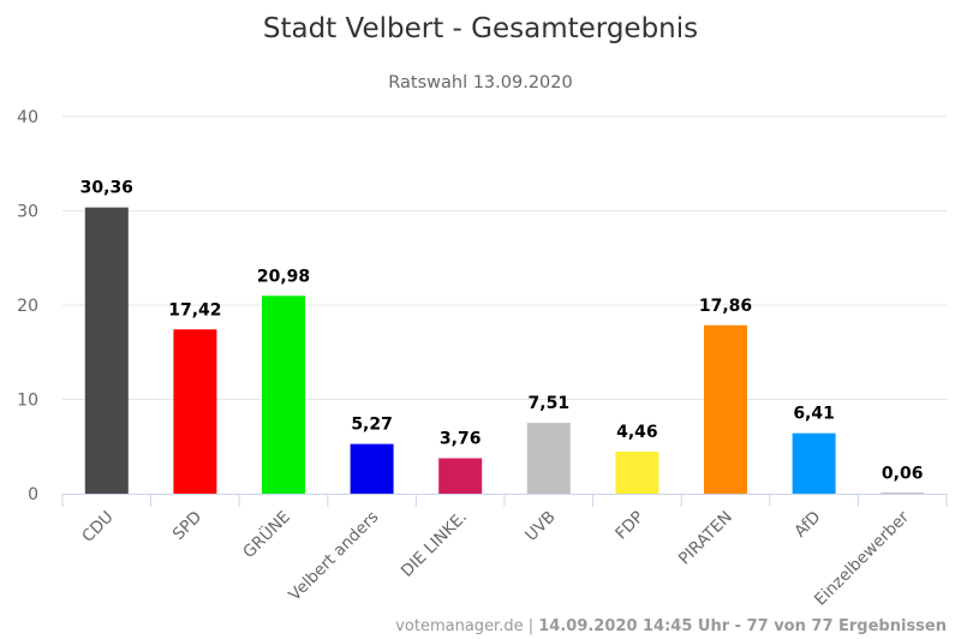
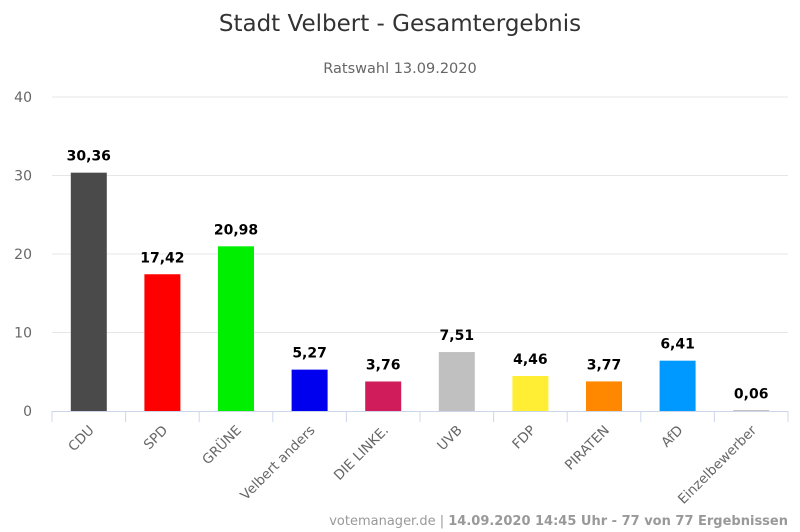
PIRATEN: 17,86 -> 3,77
